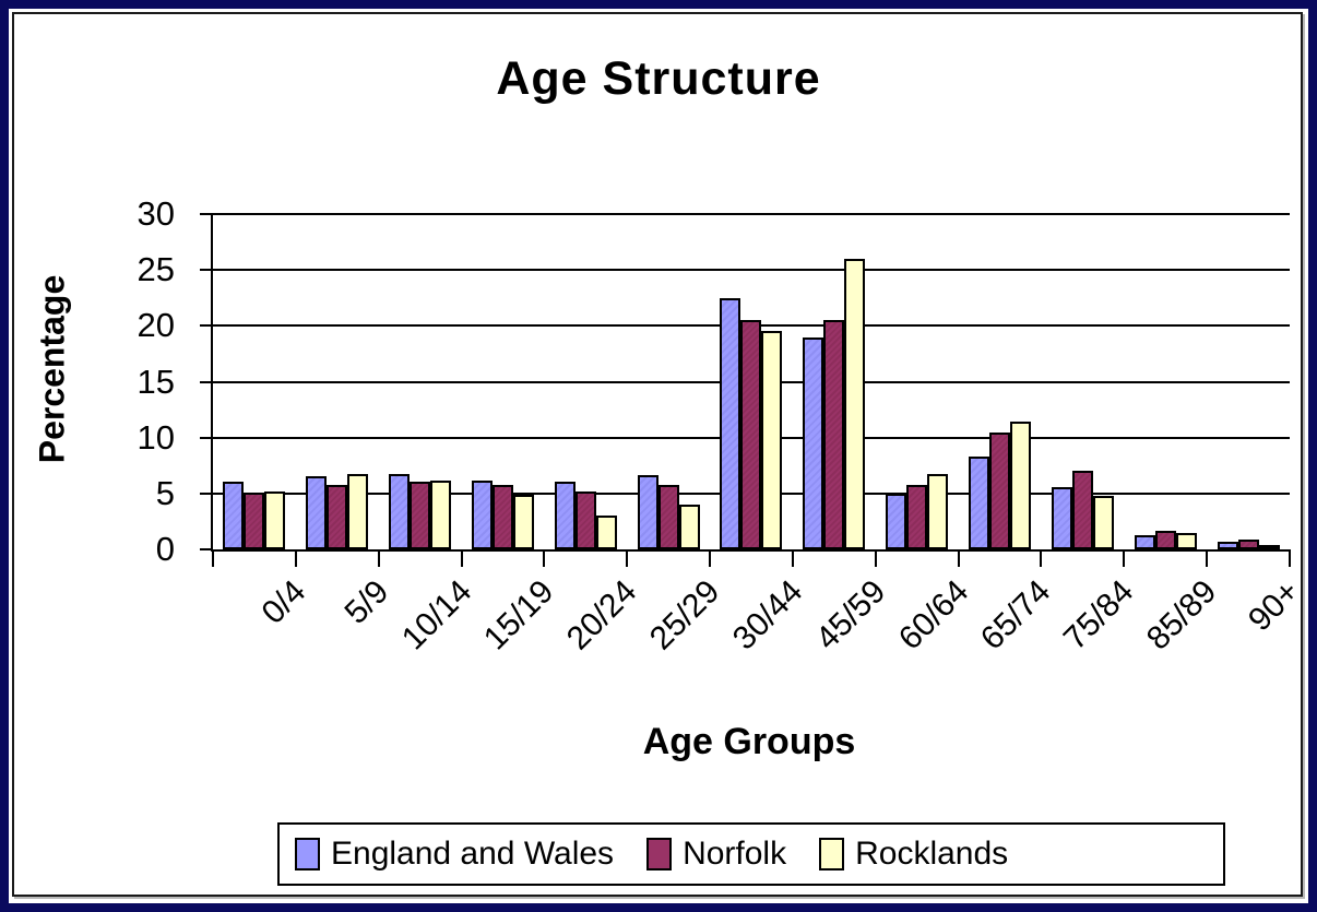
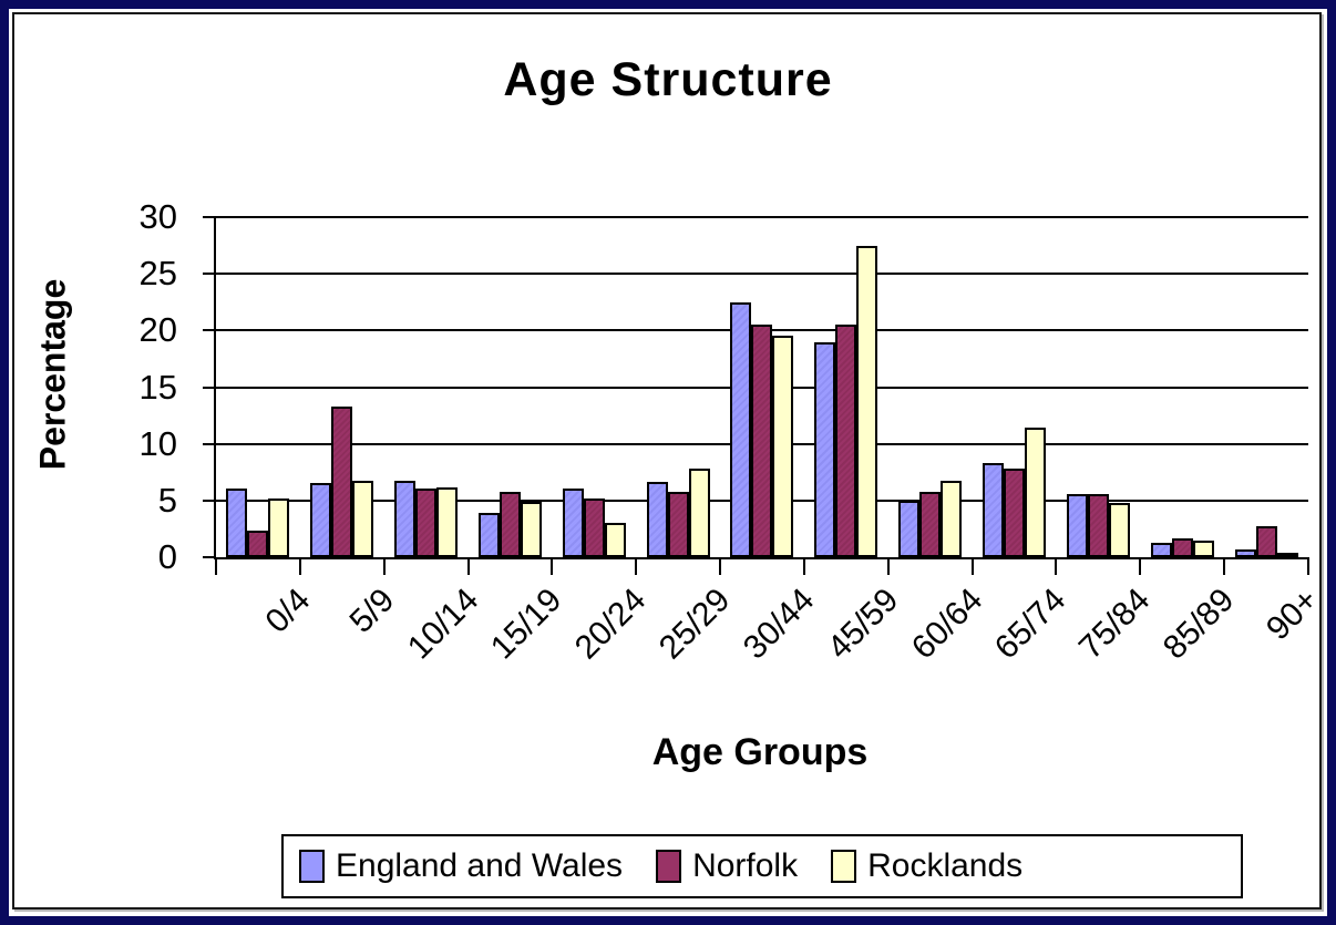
Norfolk/0/4: 5.1 -> 2.3
Norfolk/5/9: 5.8 -> 13.3
England and Wales/15/19: 6.2 -> 3.9
Rocklands/25/29: 4.0 -> 7.8
Rocklands/45/59: 26.0 -> 27.5
Norfolk/65/74: 10.5 -> 7.8
Norfolk/75/84: 7.0 -> 5.6
Norfolk/90+: 0.9 -> 2.7
